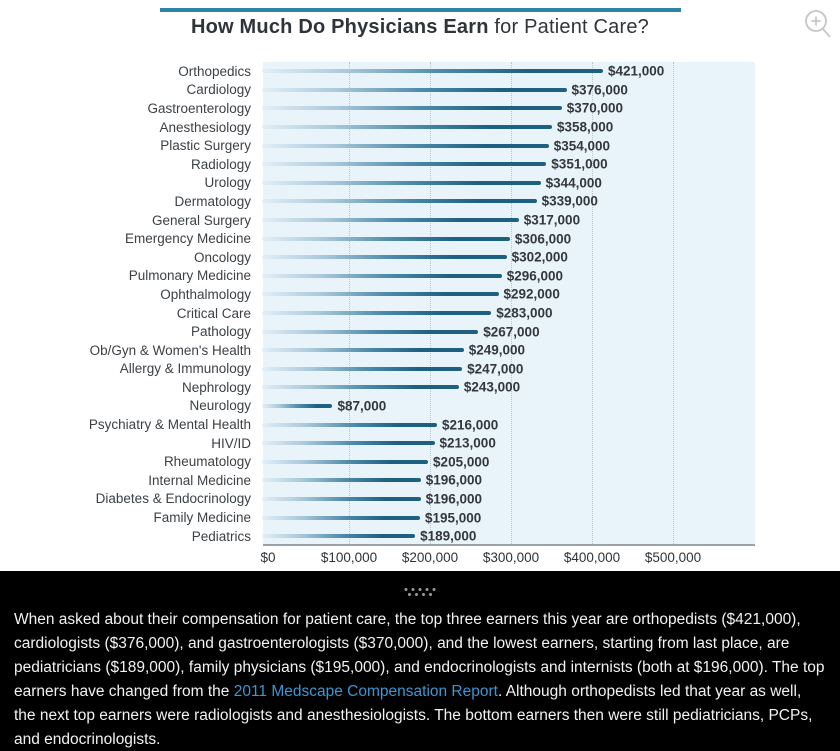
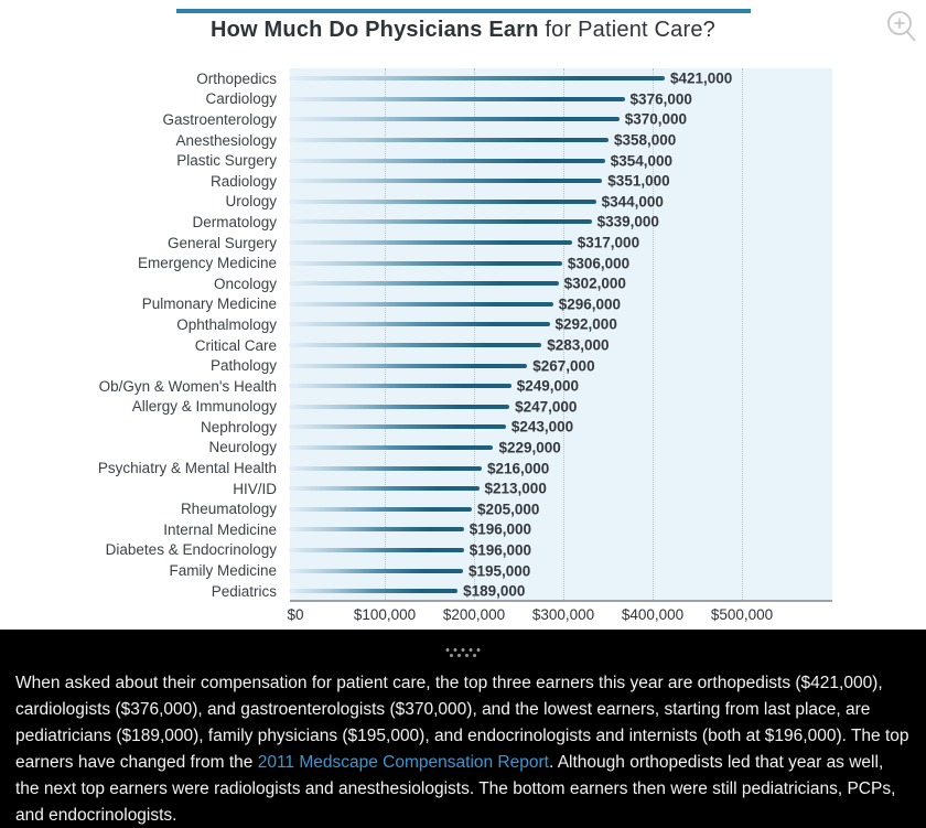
Neurology: $87,000 -> $229,000
